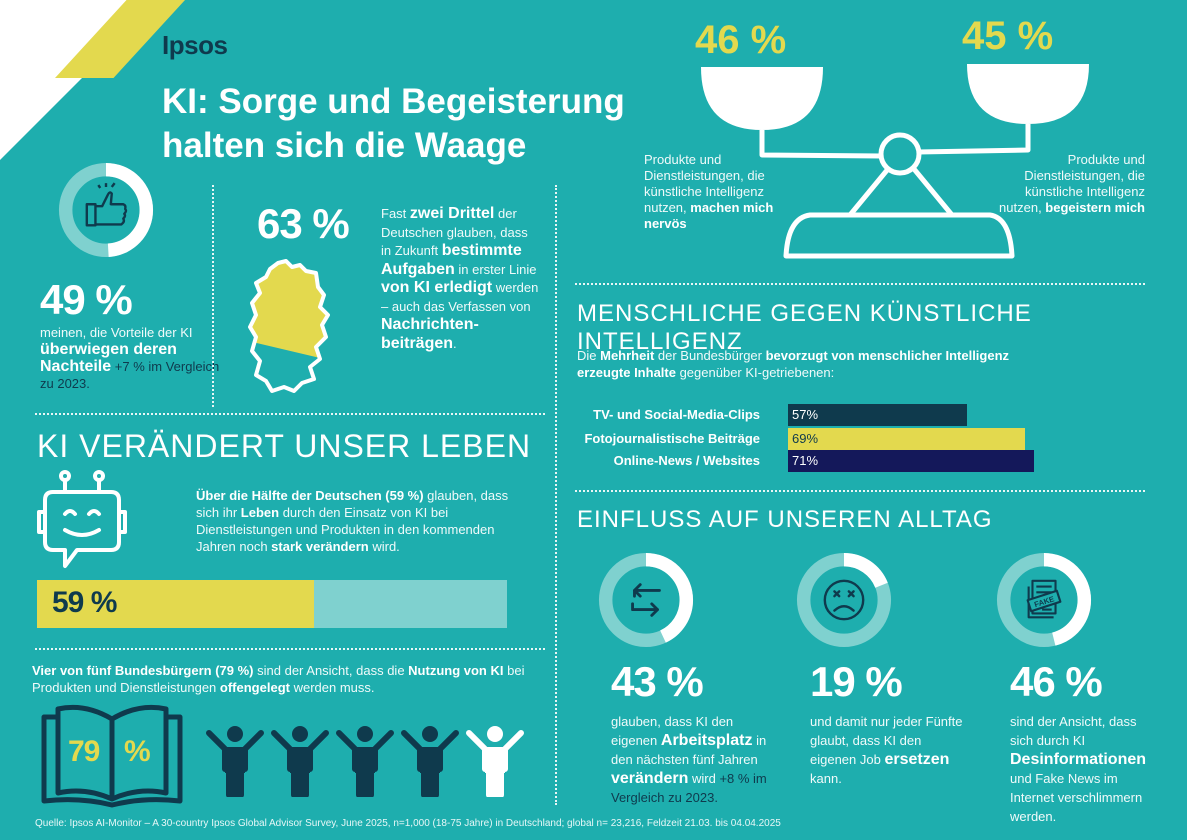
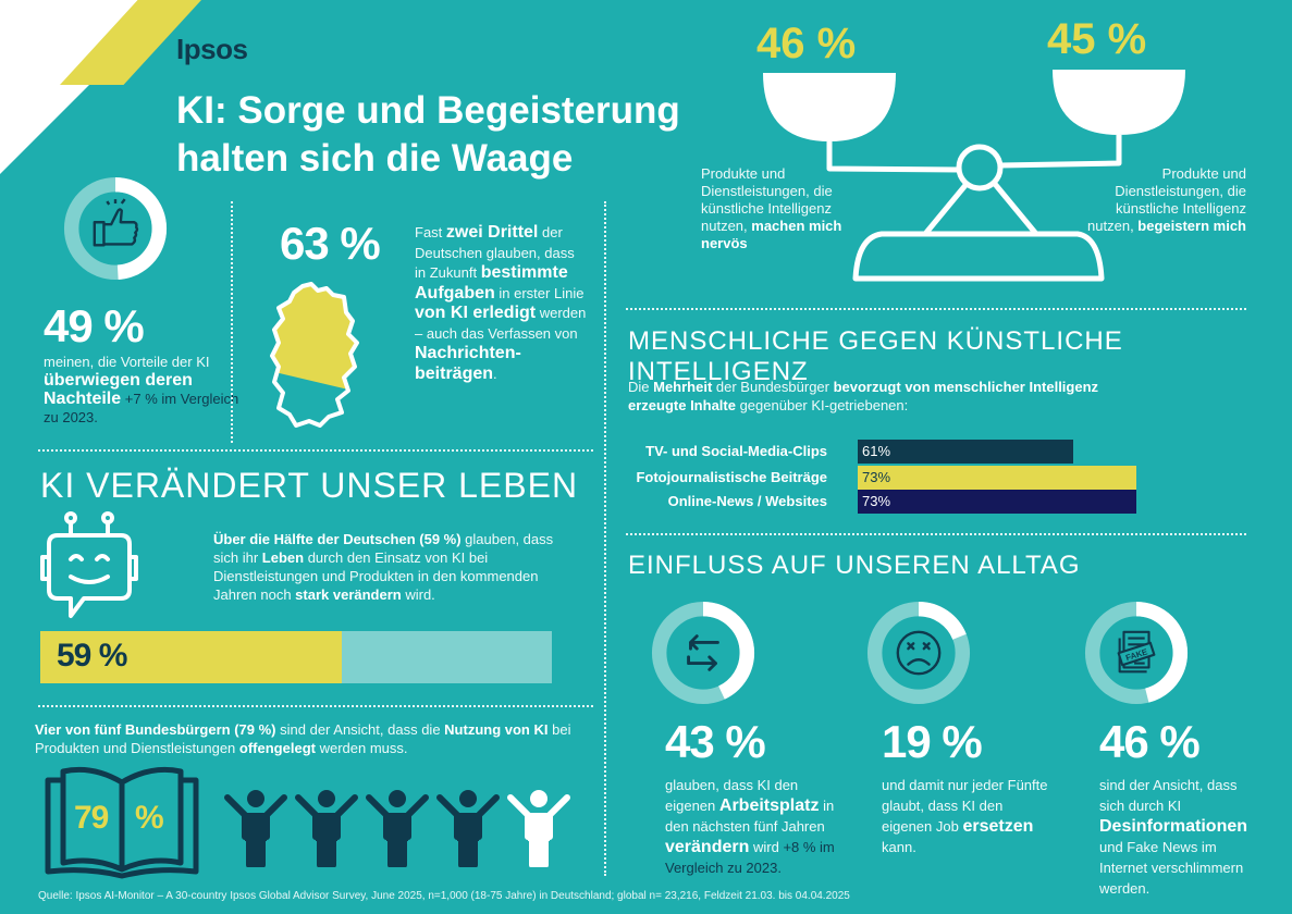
TV- und Social-Media-Clips: 57% -> 61%
Fotojournalistische Beiträge: 69% -> 73%
Online-News / Websites: 71% -> 73%
